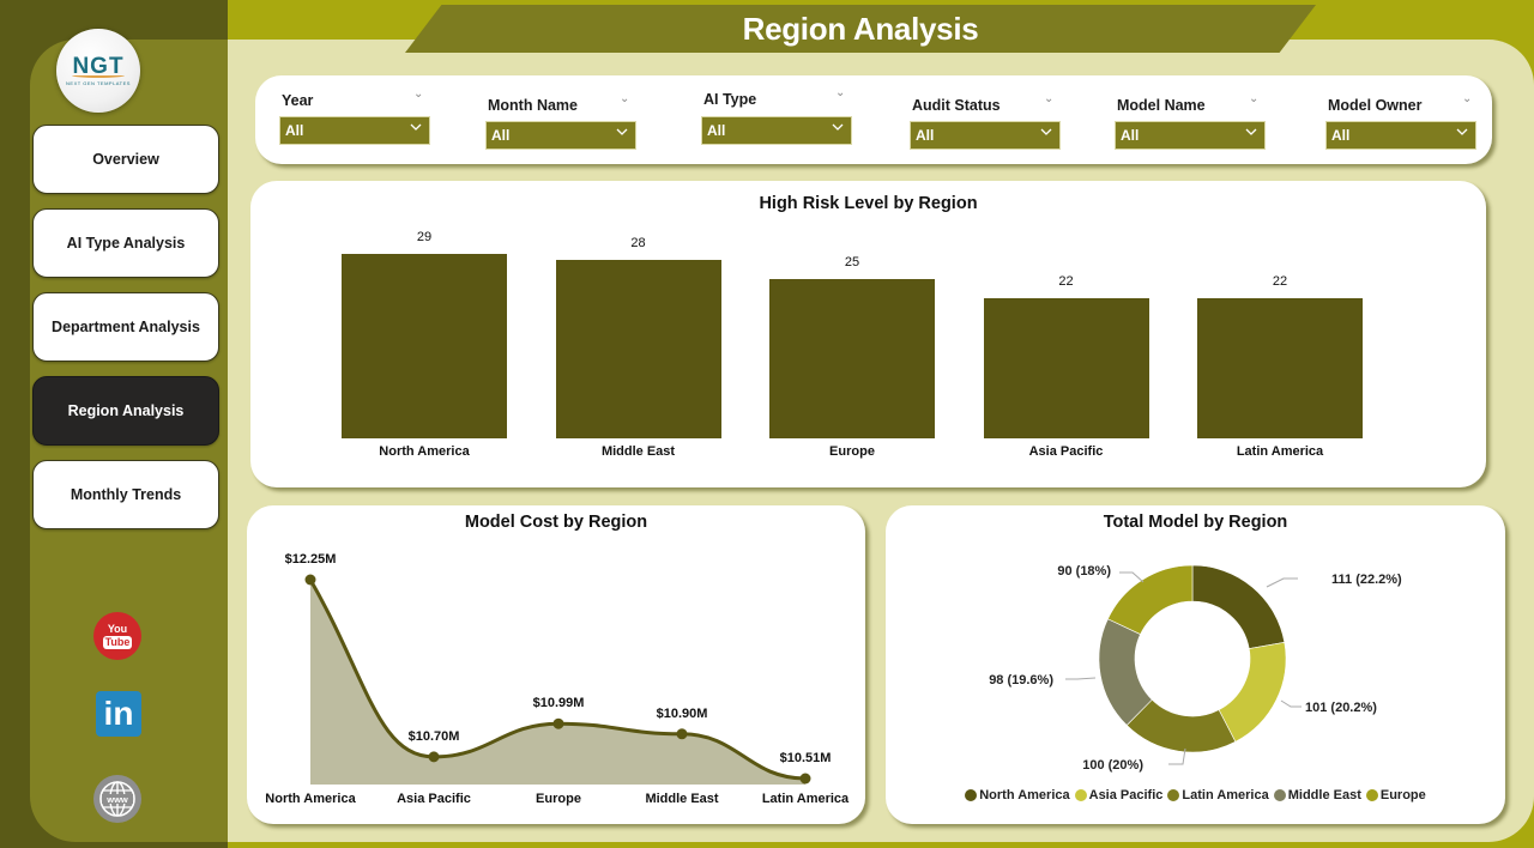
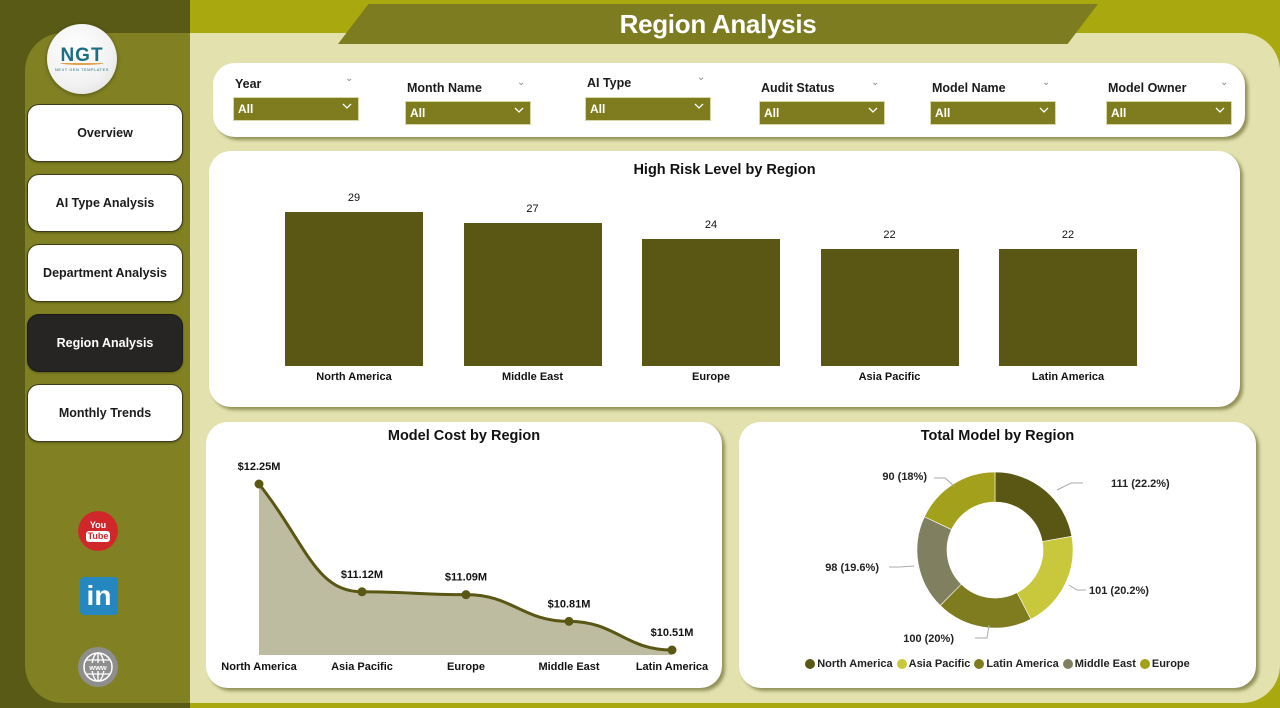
High Risk Level by Region/Middle East: 28 -> 27
High Risk Level by Region/Europe: 25 -> 24
Model Cost by Region/Asia Pacific: $10.70M -> $11.12M
Model Cost by Region/Europe: $10.99M -> $11.09M
Model Cost by Region/Middle East: $10.90M -> $10.81M
